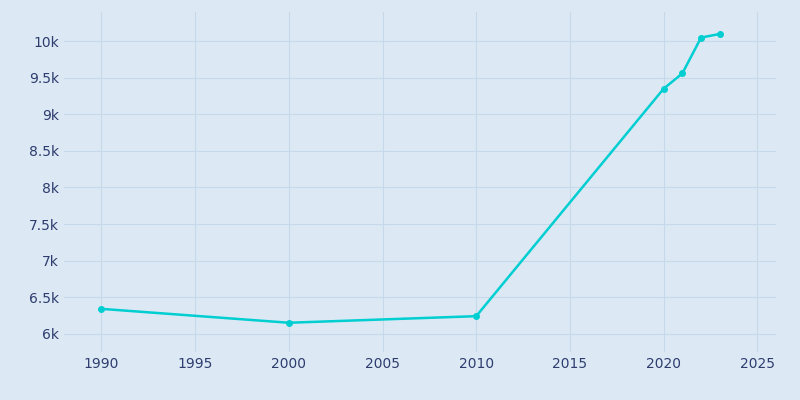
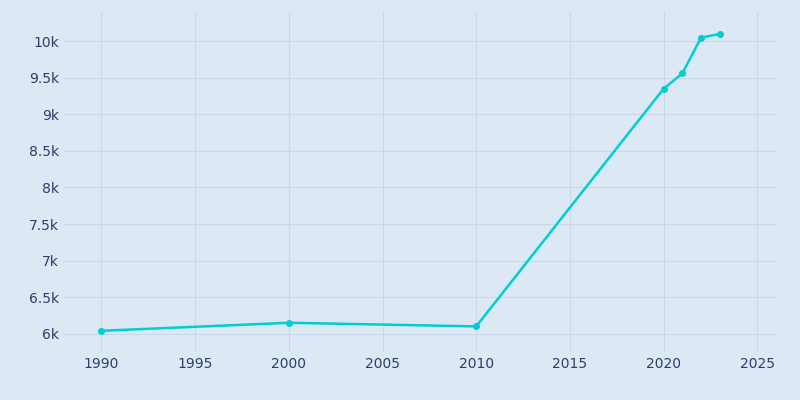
1990: 6.34k -> 6.04k
2010: 6.24k -> 6.10k
